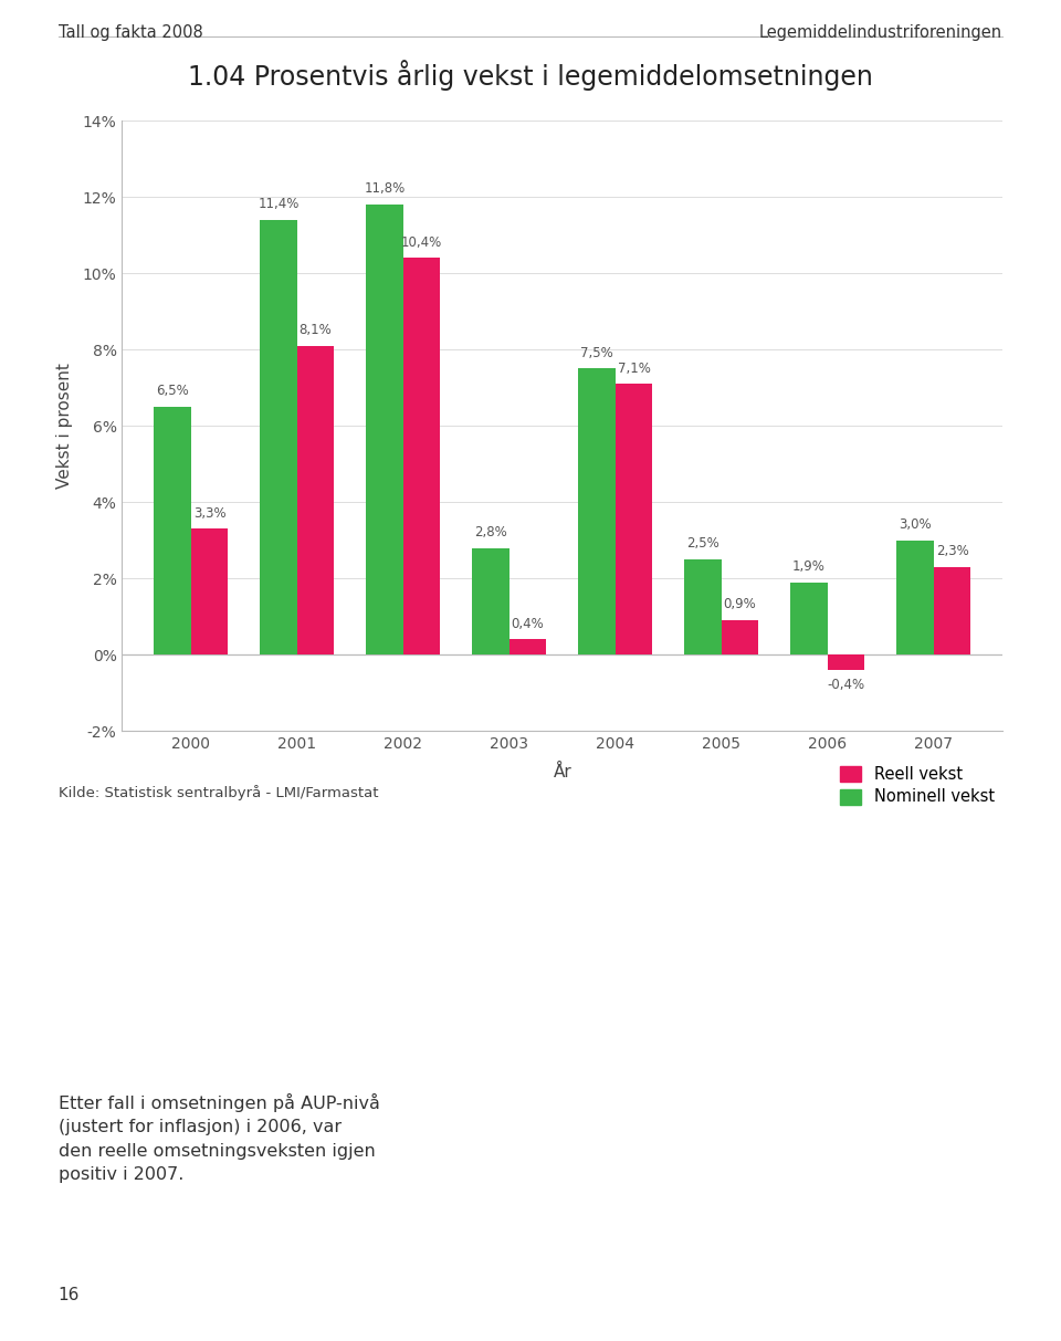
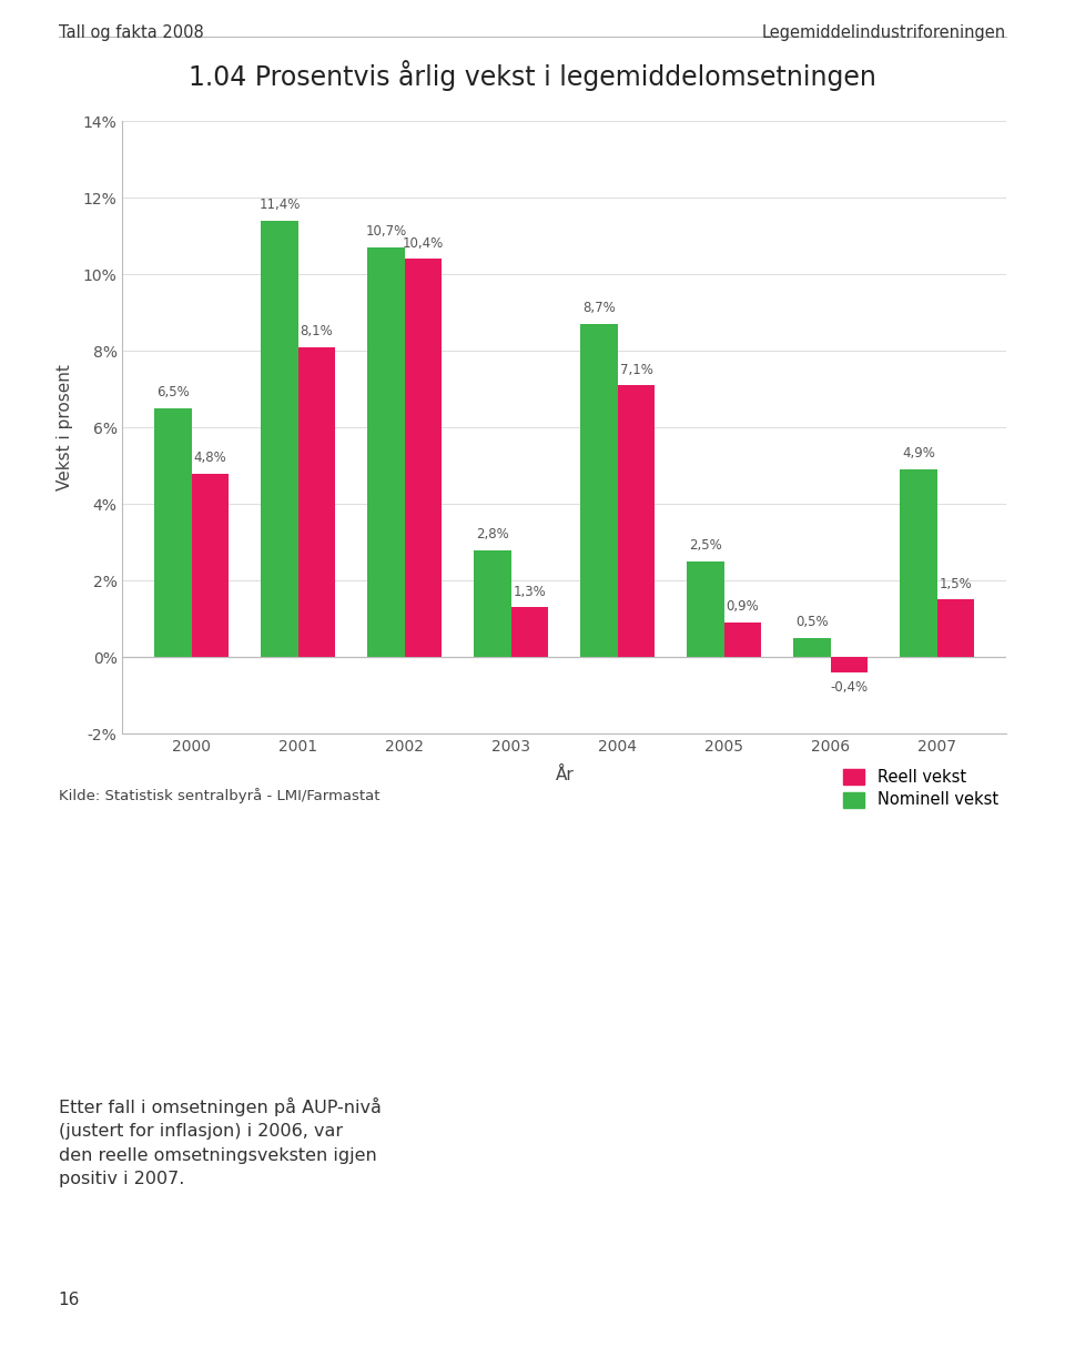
Reell vekst/2000: 3,3% -> 4,8%
Nominell vekst/2002: 11,8% -> 10,7%
Reell vekst/2003: 0,4% -> 1,3%
Nominell vekst/2004: 7,5% -> 8,7%
Nominell vekst/2006: 1,9% -> 0,5%
Nominell vekst/2007: 3,0% -> 4,9%
Reell vekst/2007: 2,3% -> 1,5%
